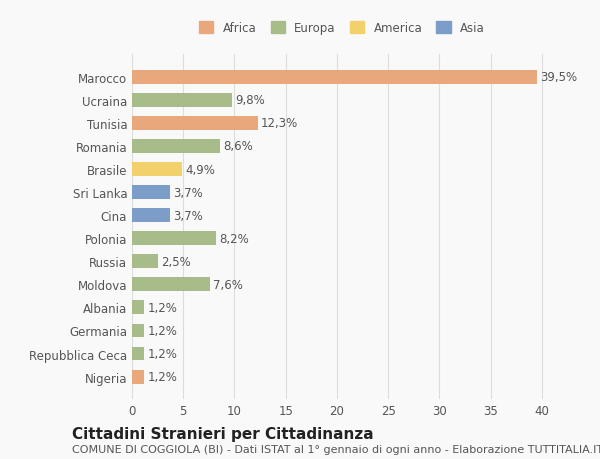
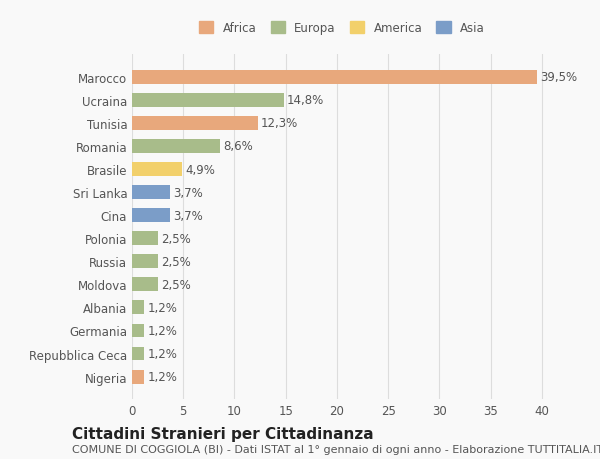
Ucraina: 9,8% -> 14,8%
Polonia: 8,2% -> 2,5%
Moldova: 7,6% -> 2,5%
